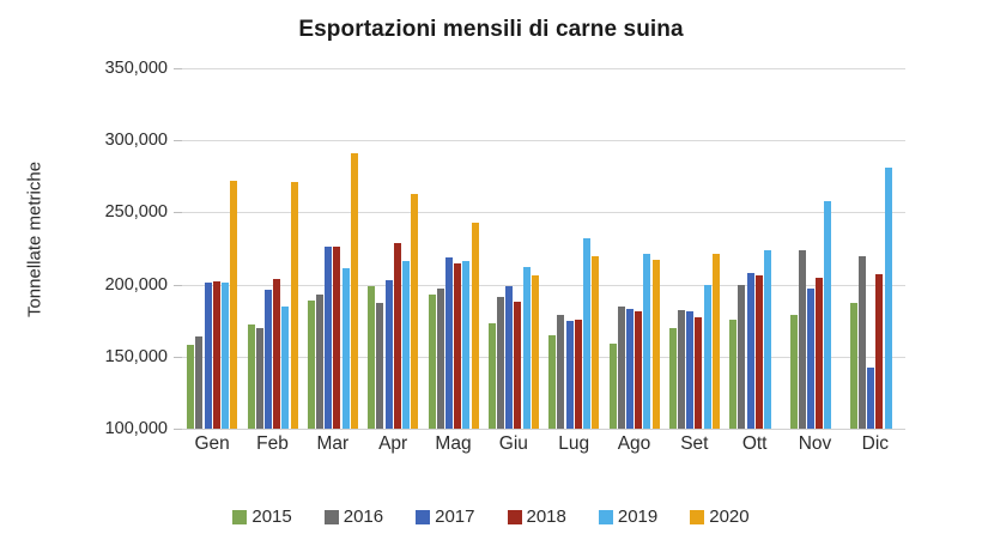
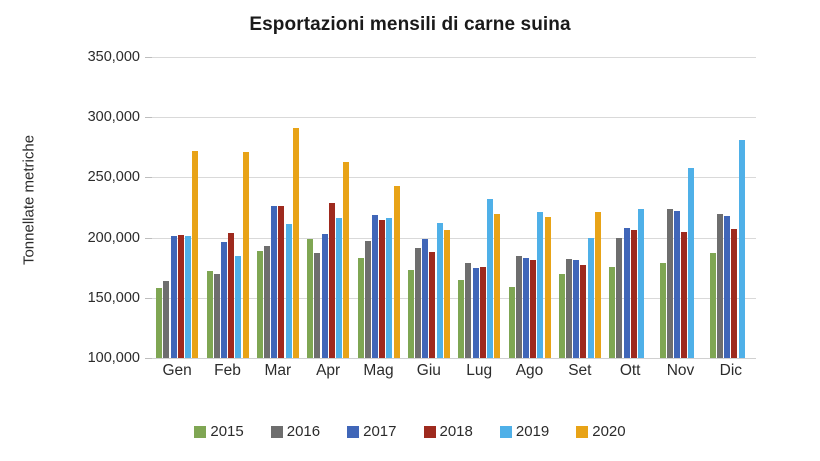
2015/Mag: 193000 -> 183000
2017/Nov: 197000 -> 222000
2017/Dic: 142000 -> 218000
